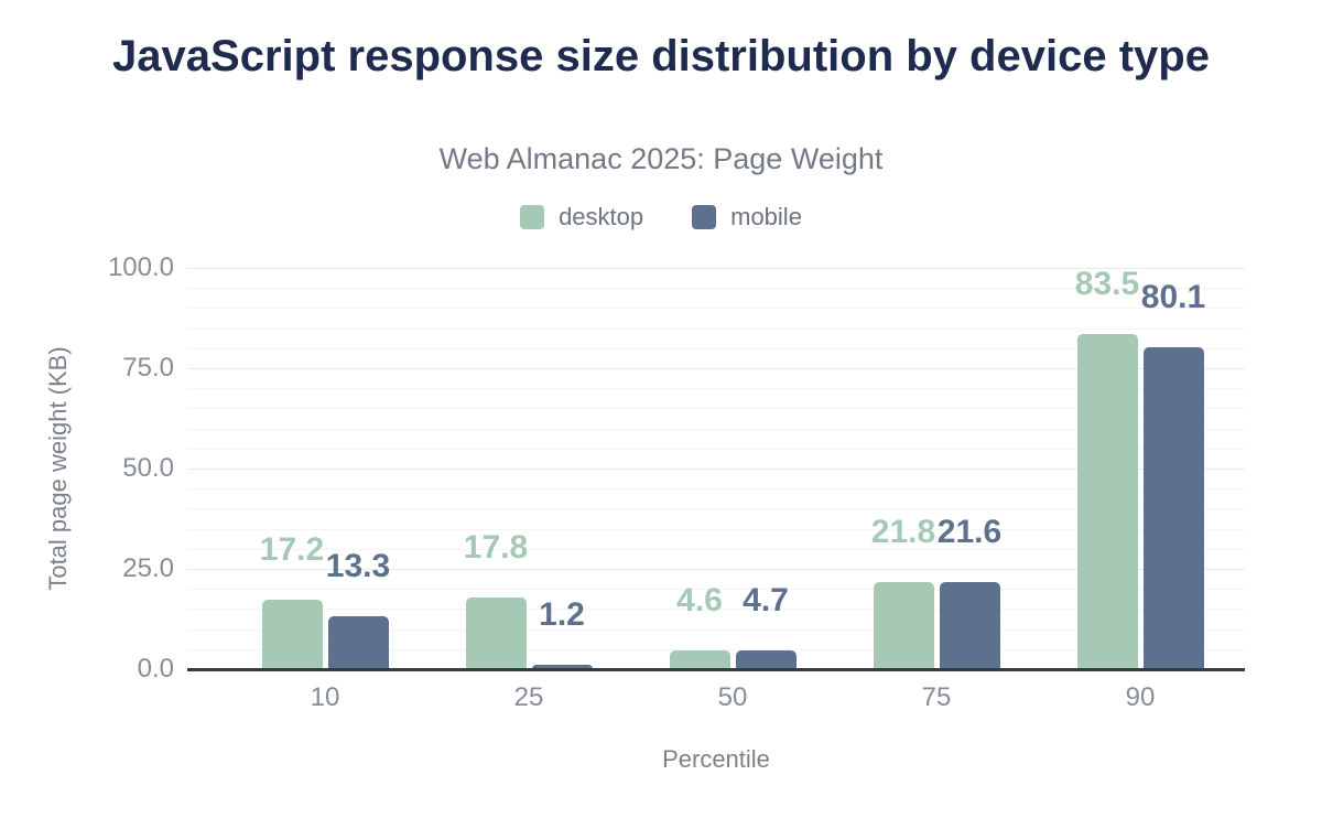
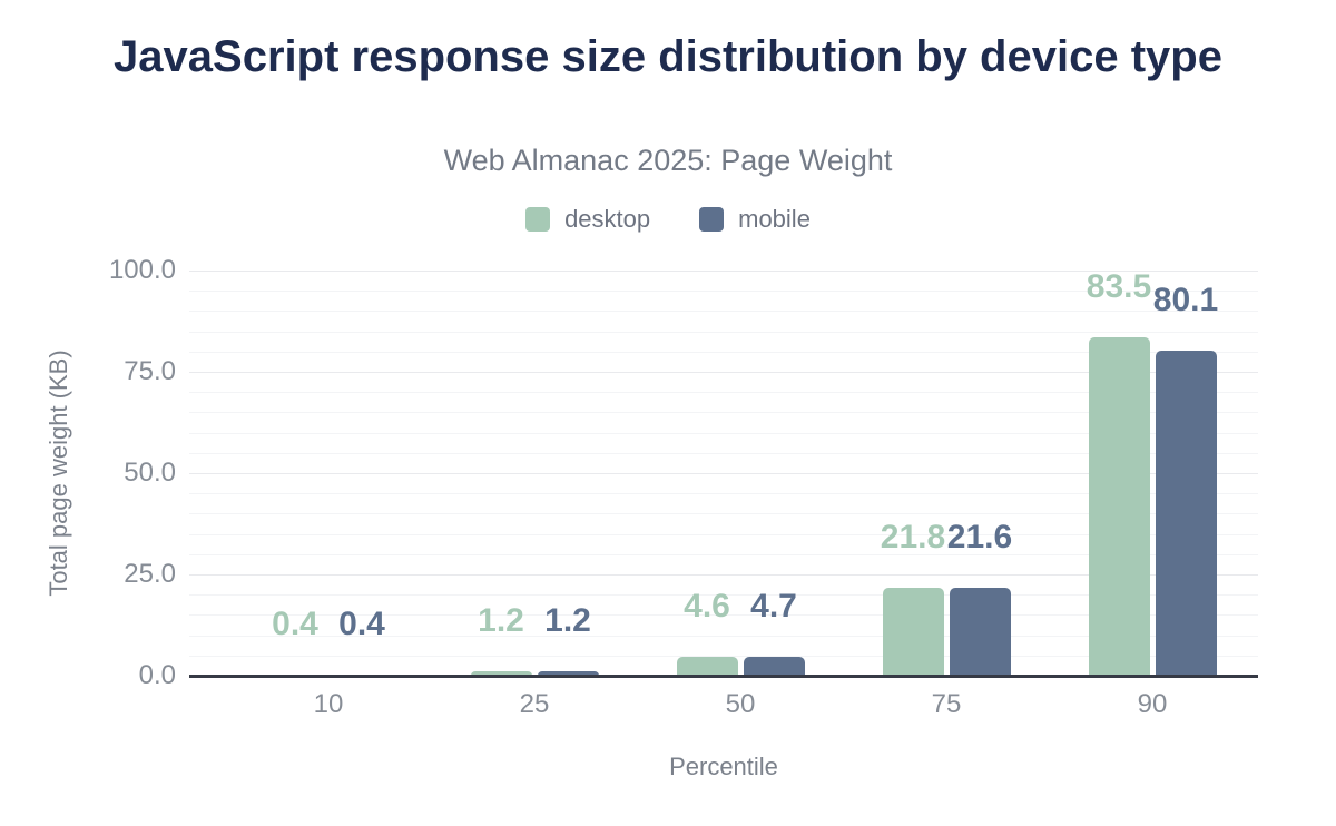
desktop/10: 17.2 -> 0.4
mobile/10: 13.3 -> 0.4
desktop/25: 17.8 -> 1.2
